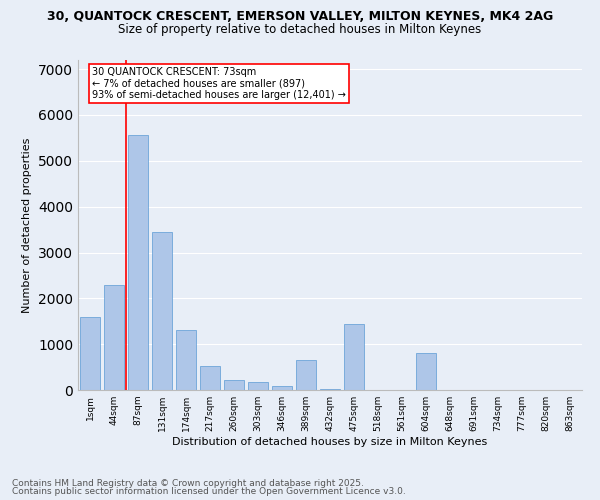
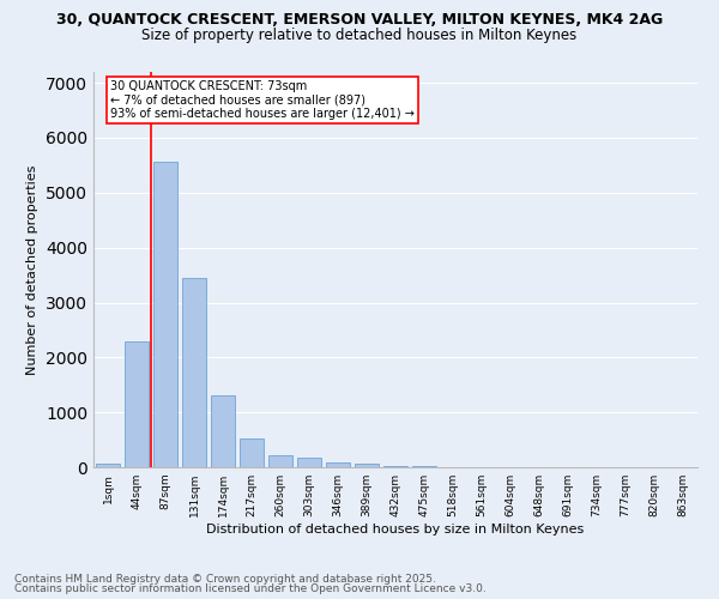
1sqm: 1600 -> 80
389sqm: 650 -> 60
475sqm: 1450 -> 20
604sqm: 800 -> 0
